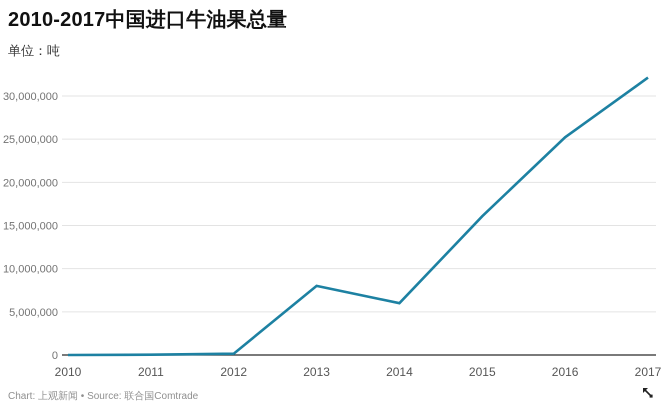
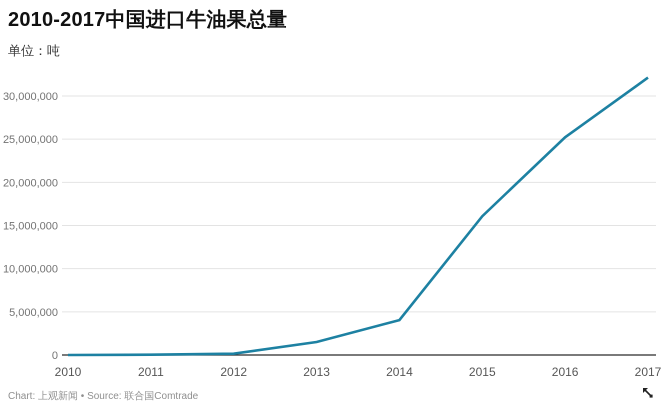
2013: 8000000 -> 2000000
2014: 6000000 -> 4000000
